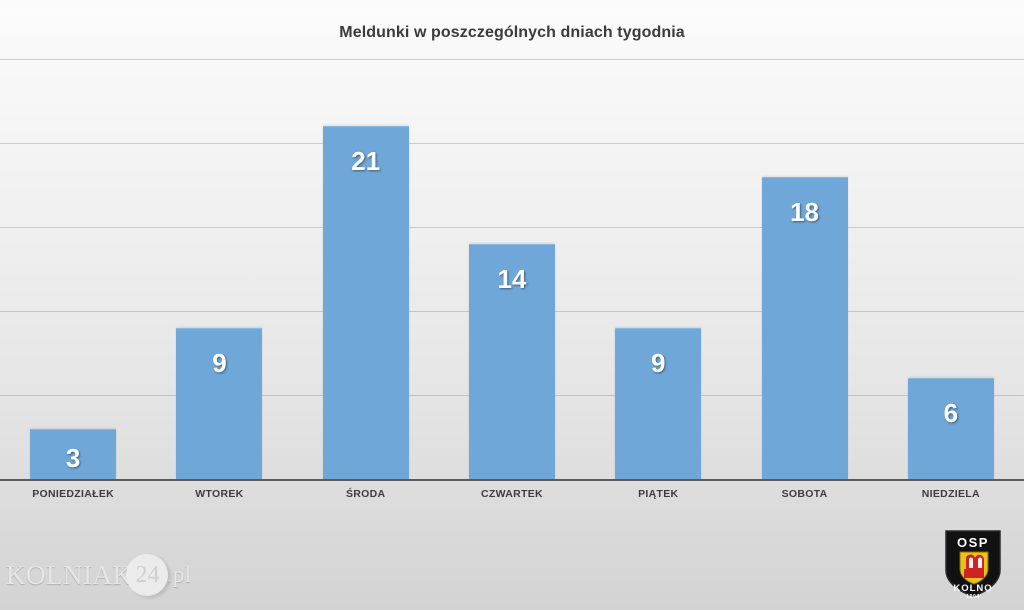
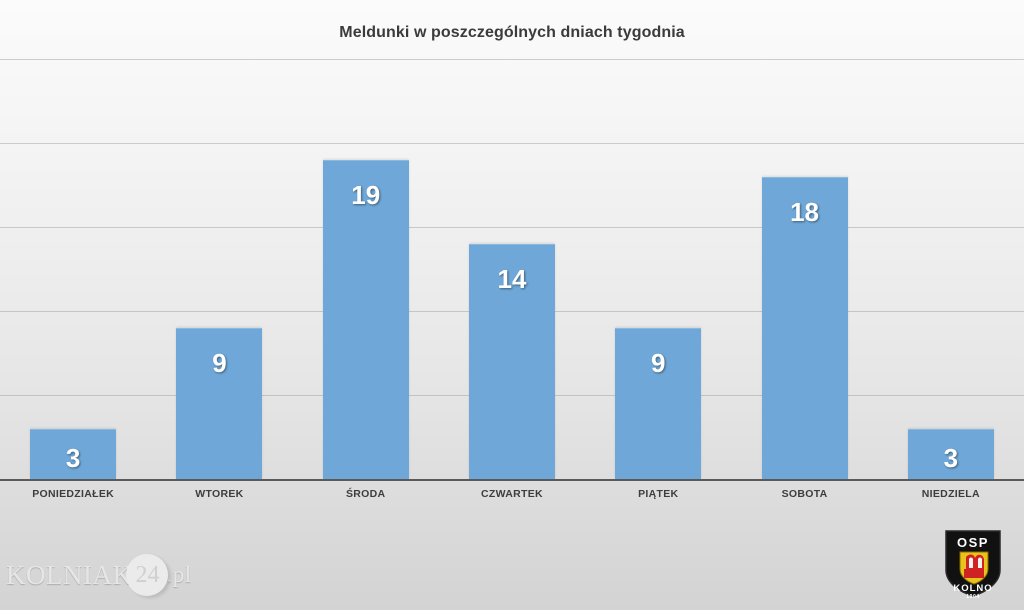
ŚRODA: 21 -> 19
NIEDZIELA: 6 -> 3
